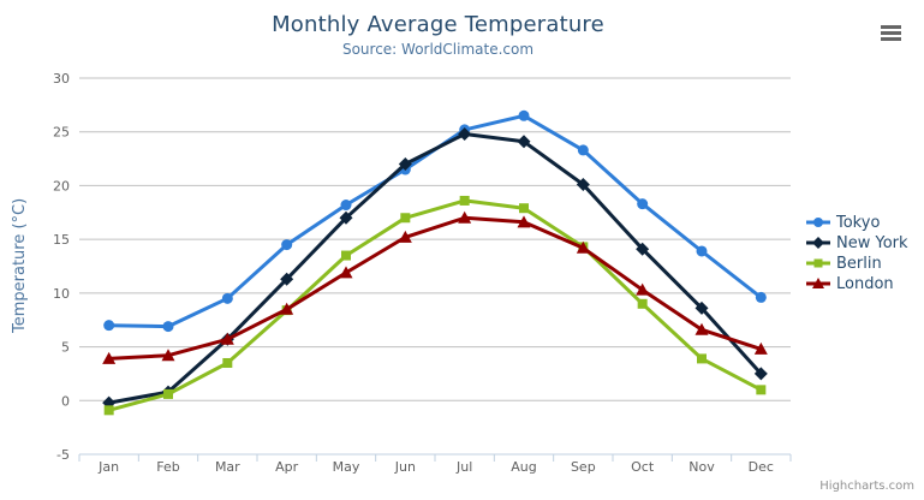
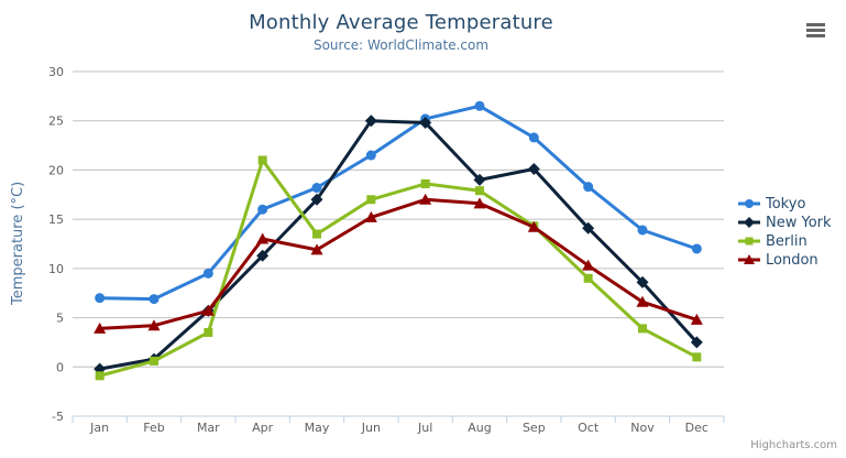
Tokyo/Apr: 14 -> 16
Berlin/Apr: 8 -> 21
London/Apr: 8 -> 13
New York/Jun: 22 -> 25
New York/Aug: 24 -> 19
Tokyo/Dec: 10 -> 12
